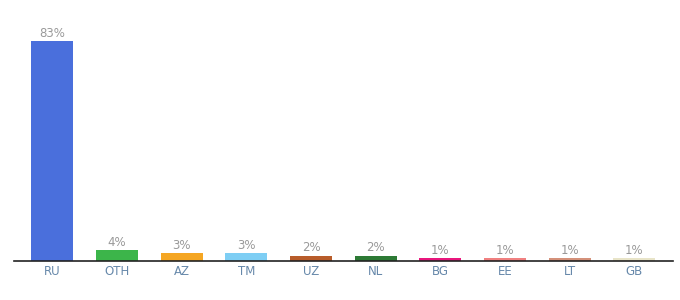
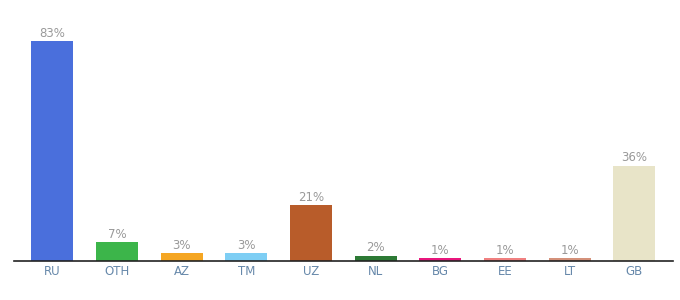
OTH: 4% -> 7%
UZ: 2% -> 21%
GB: 1% -> 36%
